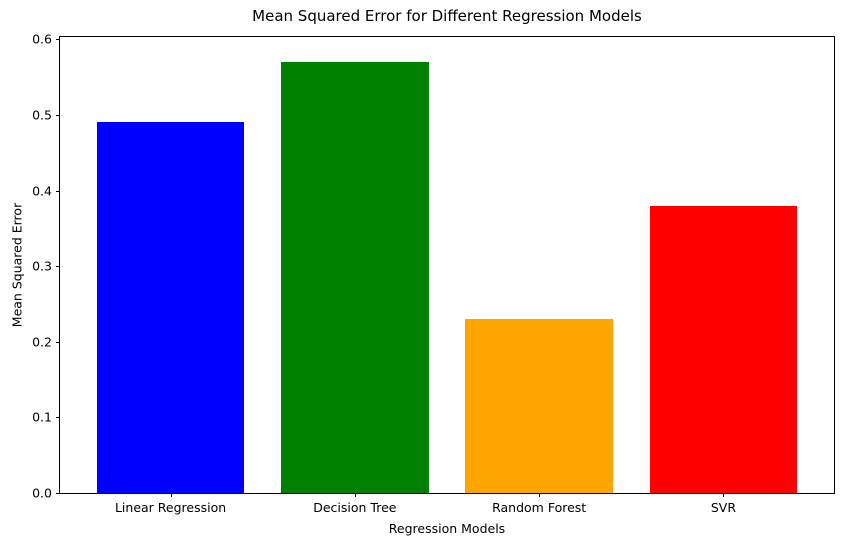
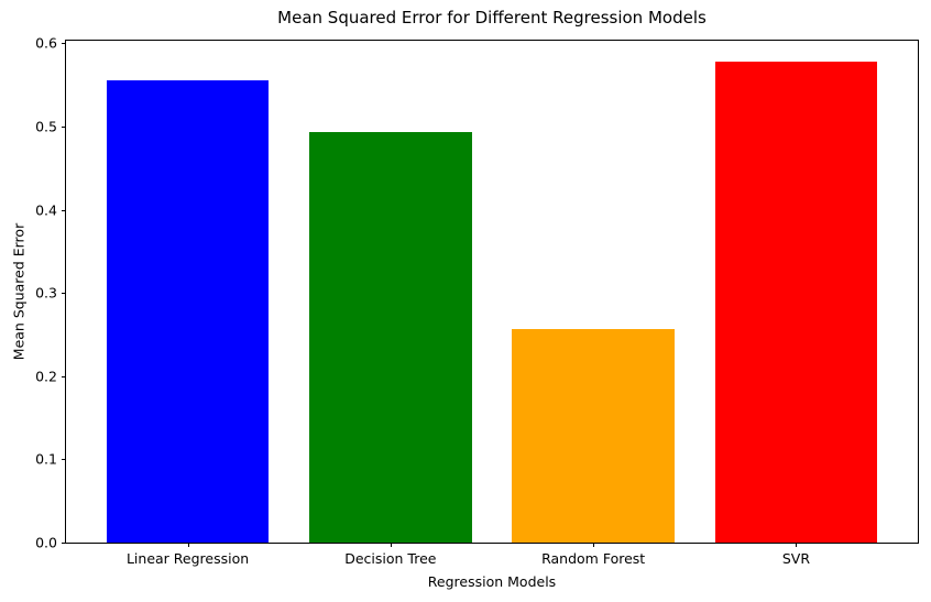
Linear Regression: 0.49 -> 0.56
Decision Tree: 0.57 -> 0.49
Random Forest: 0.23 -> 0.26
SVR: 0.38 -> 0.58
